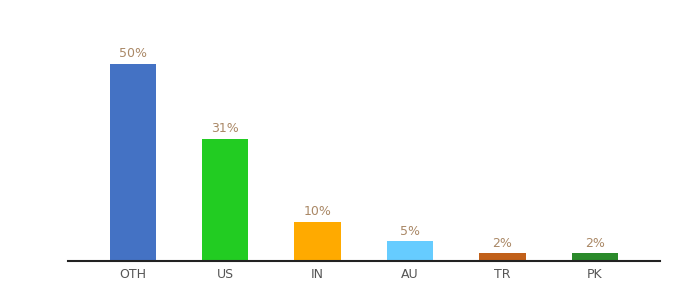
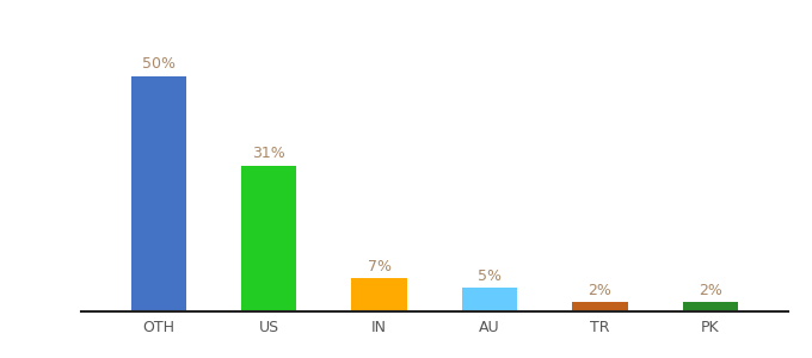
IN: 10% -> 7%
